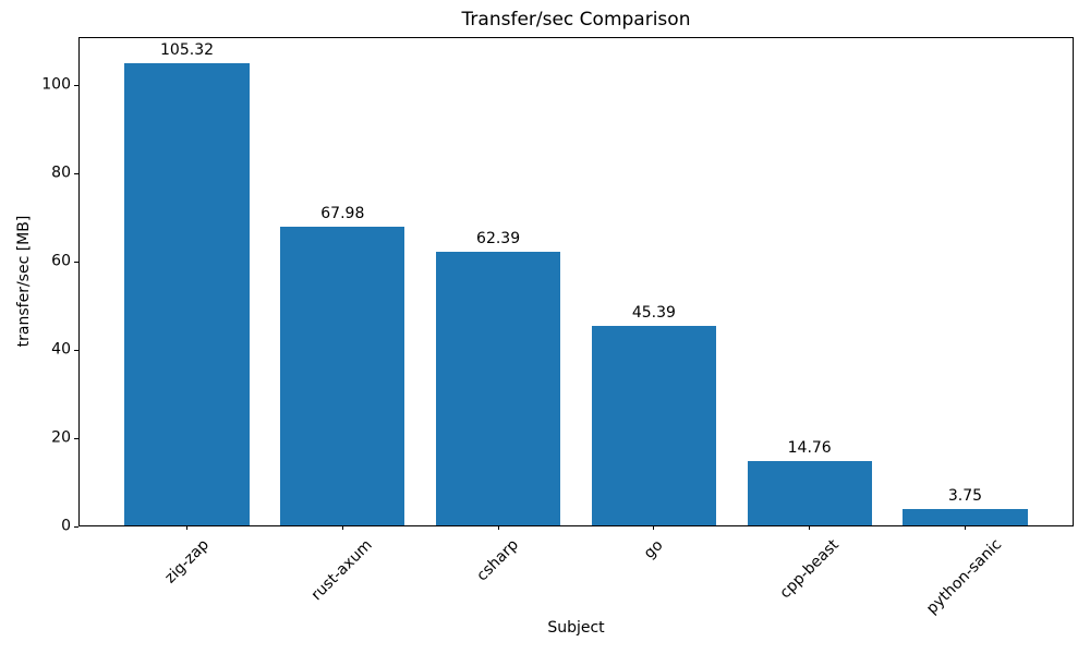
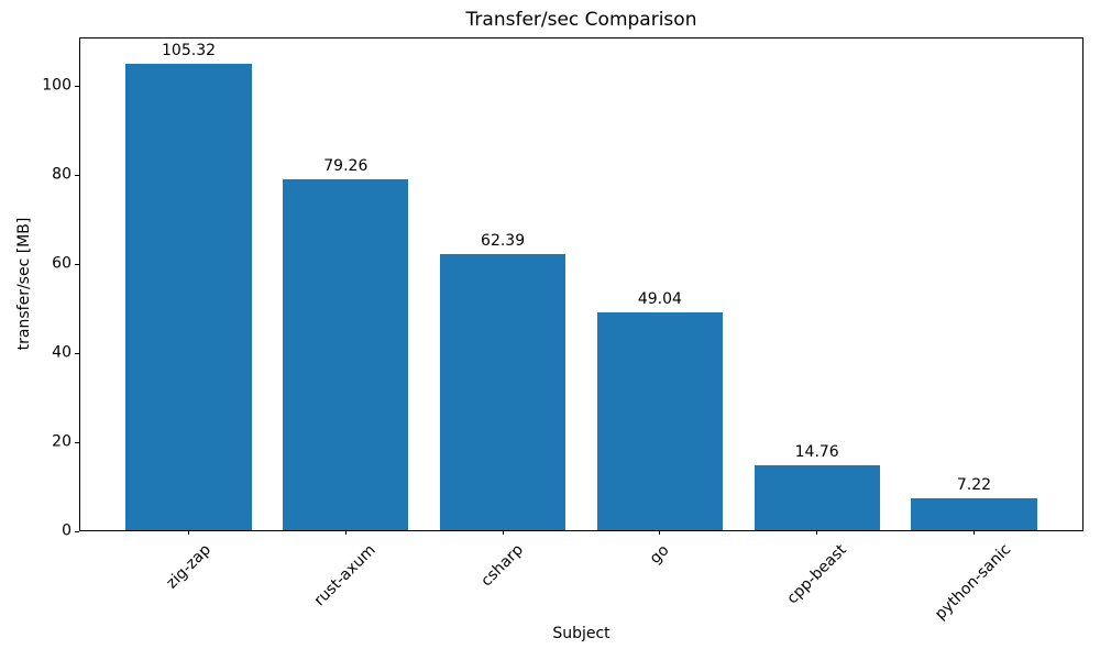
rust-axum: 67.98 -> 79.26
go: 45.39 -> 49.04
python-sanic: 3.75 -> 7.22
